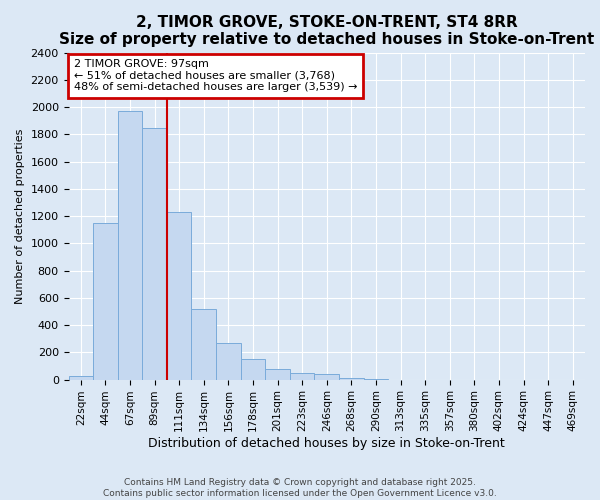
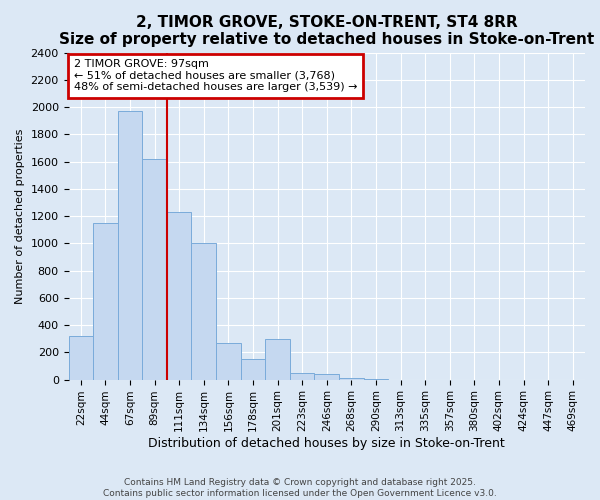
22sqm: 30 -> 320
89sqm: 1850 -> 1620
134sqm: 520 -> 1000
201sqm: 80 -> 300
